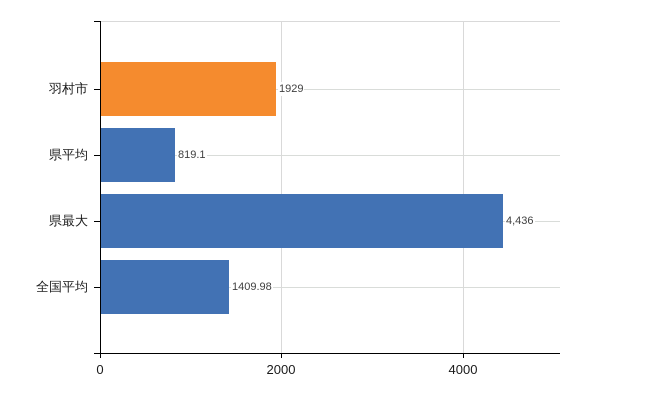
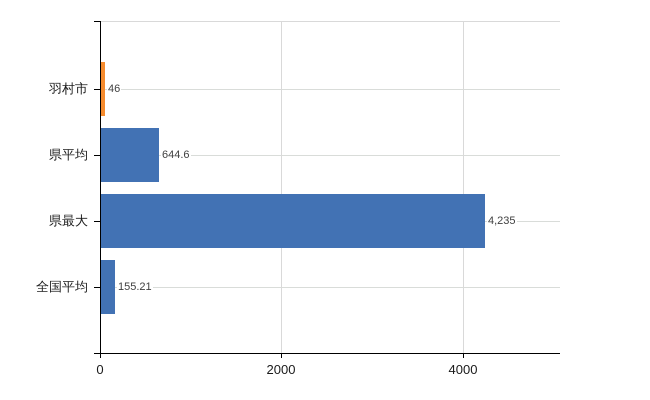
羽村市: 1929 -> 46
県平均: 819.1 -> 644.6
県最大: 4,436 -> 4,235
全国平均: 1409.98 -> 155.21
